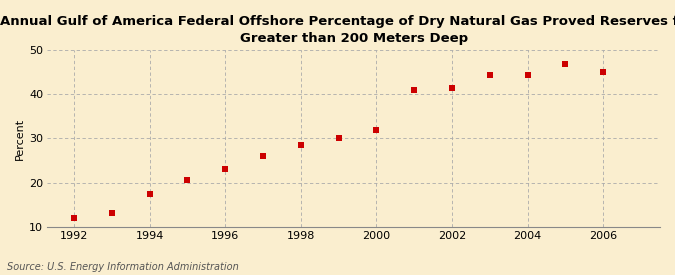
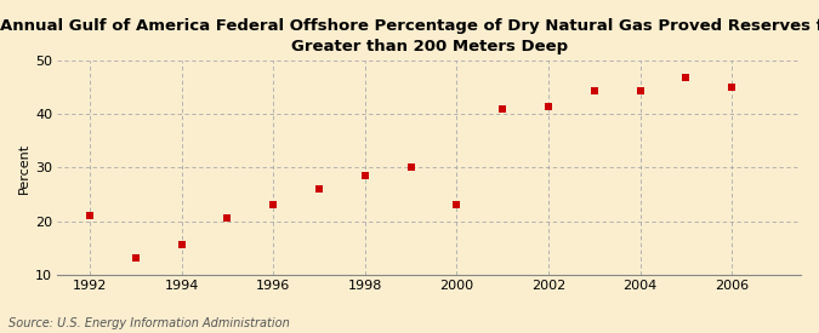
1992: 12.0 -> 21.0
1994: 17.5 -> 15.5
2000: 32.0 -> 23.0
